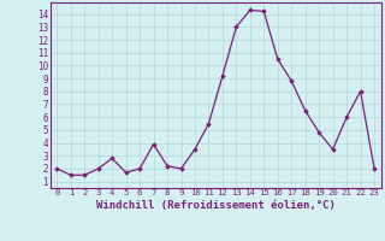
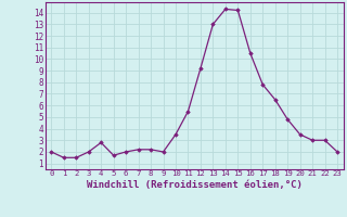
7: 3.9 -> 2.2
17: 8.8 -> 7.8
21: 6.0 -> 3.0
22: 8.0 -> 3.0
